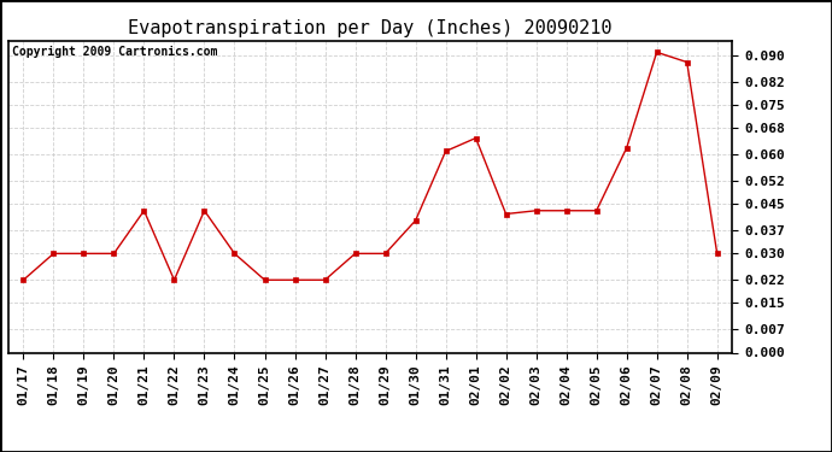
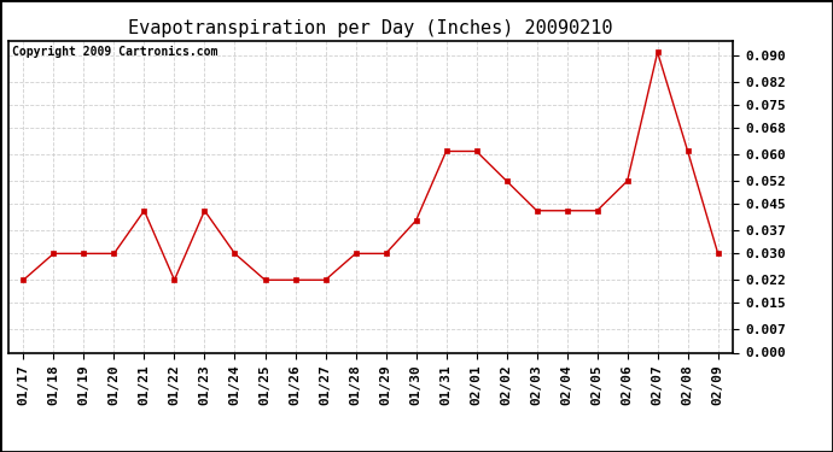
02/01: 0.065 -> 0.061
02/02: 0.042 -> 0.052
02/06: 0.062 -> 0.052
02/08: 0.088 -> 0.061
